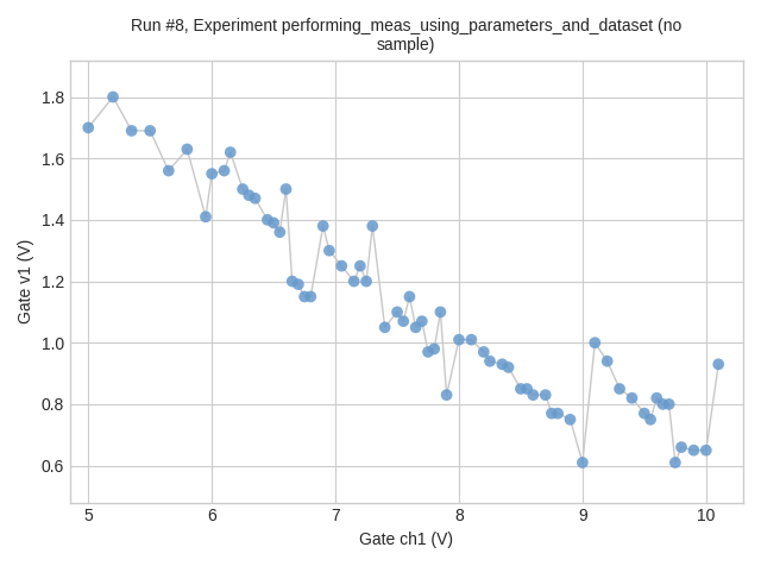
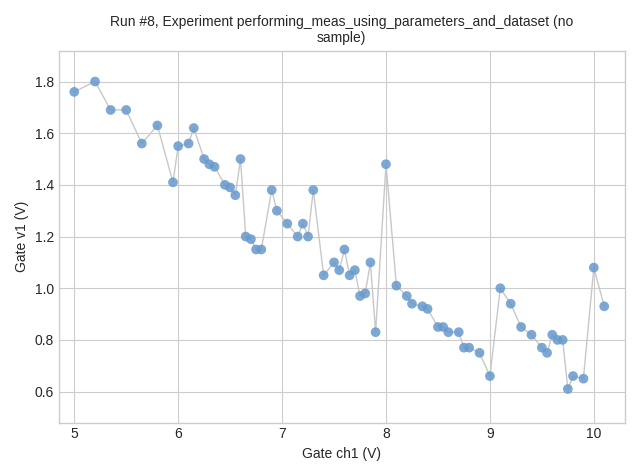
5: 1.70 -> 1.76
8: 1.01 -> 1.48
9: 0.61 -> 0.66
10: 0.65 -> 1.08
